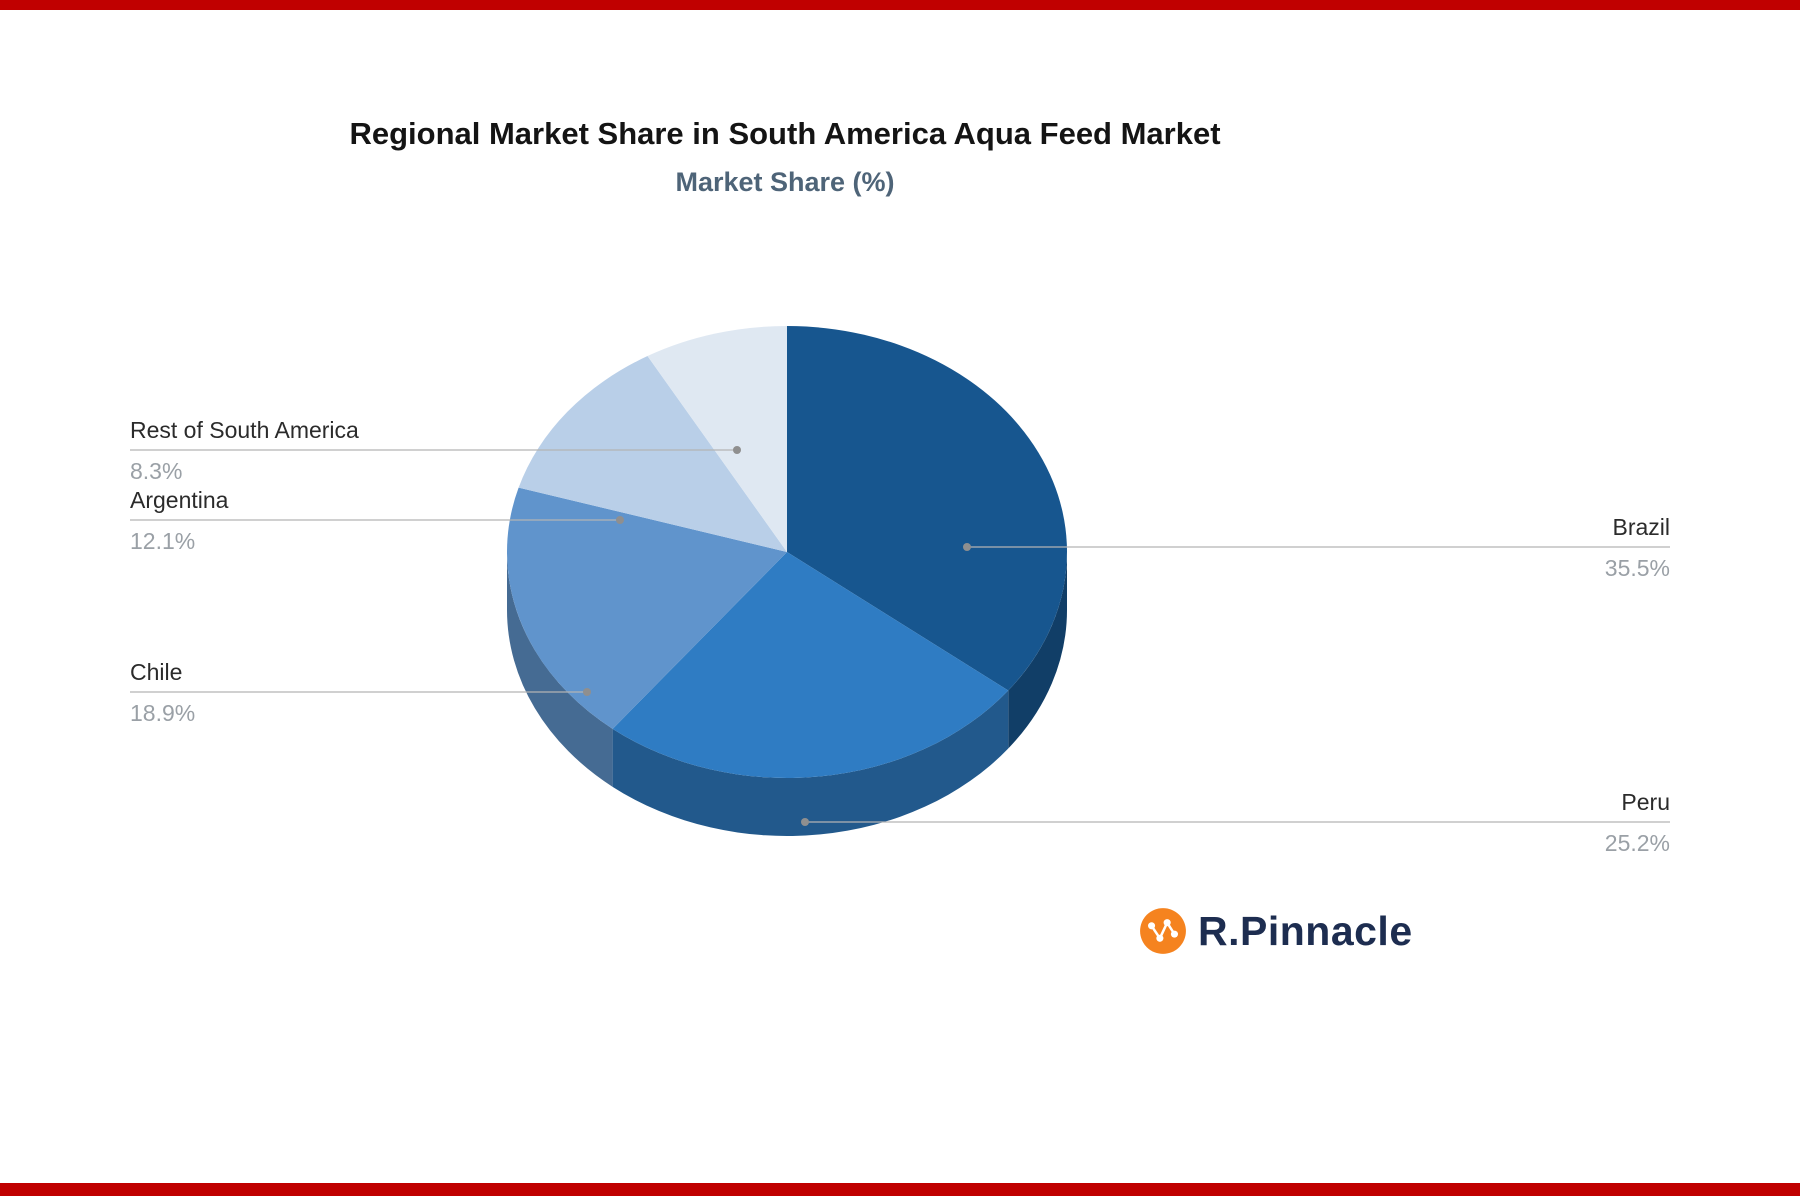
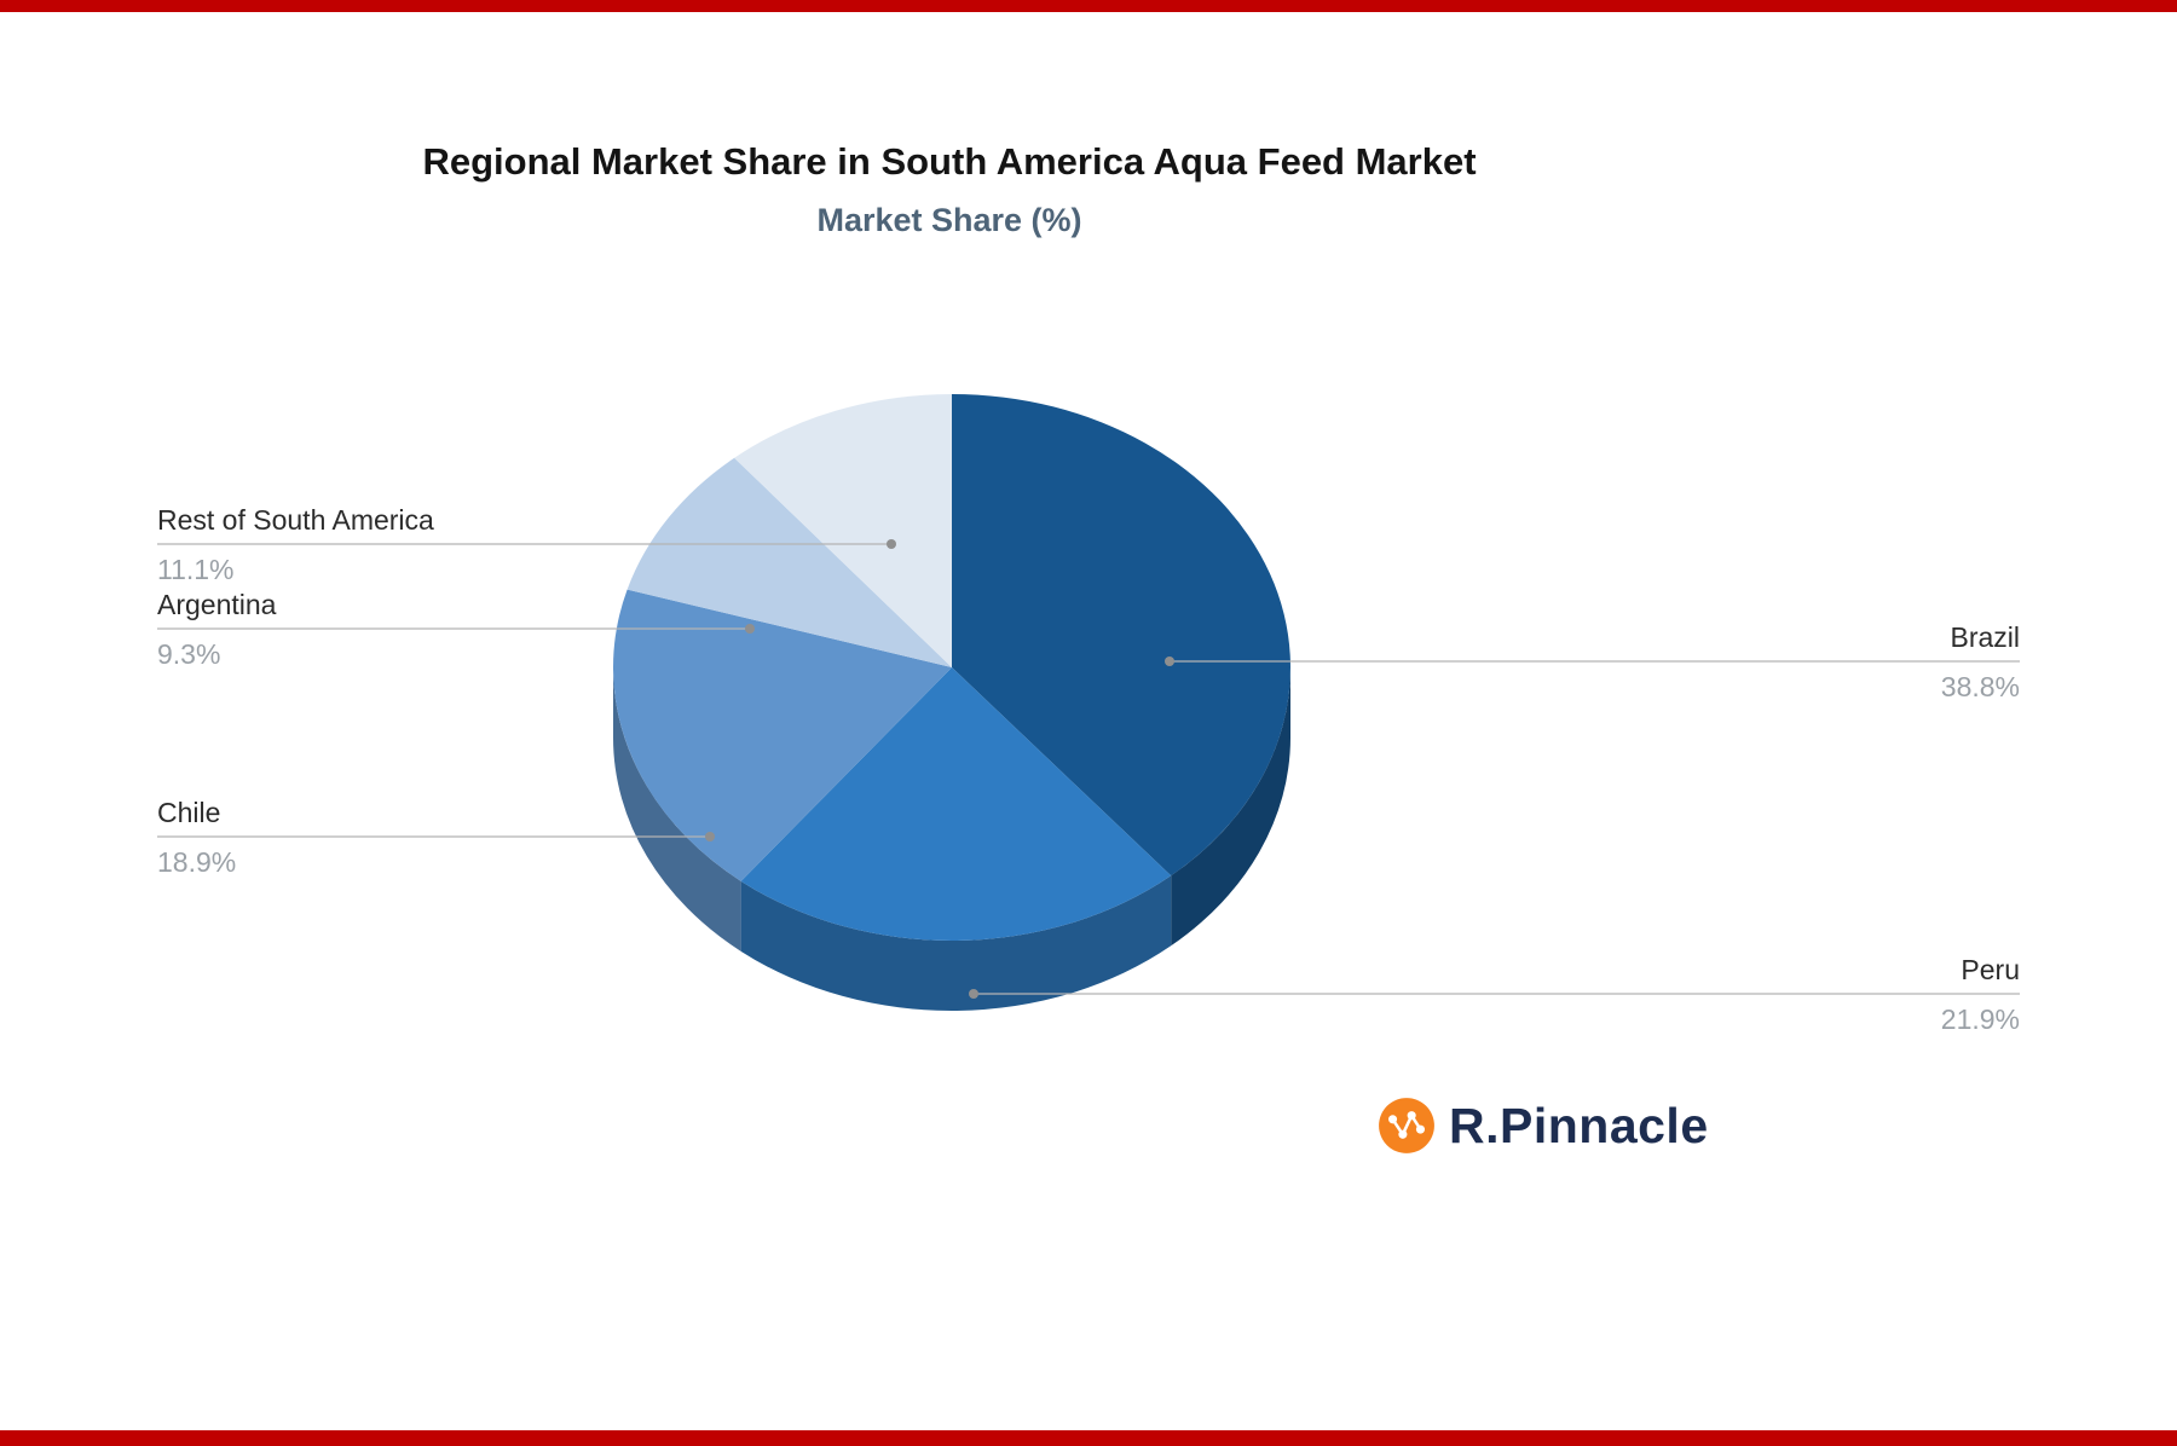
Brazil: 35.5% -> 38.8%
Peru: 25.2% -> 21.9%
Argentina: 12.1% -> 9.3%
Rest of South America: 8.3% -> 11.1%
